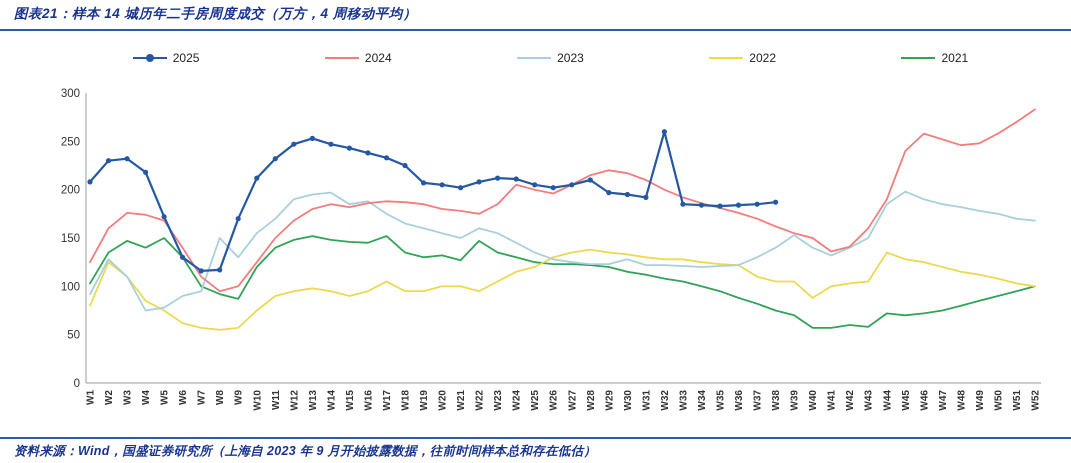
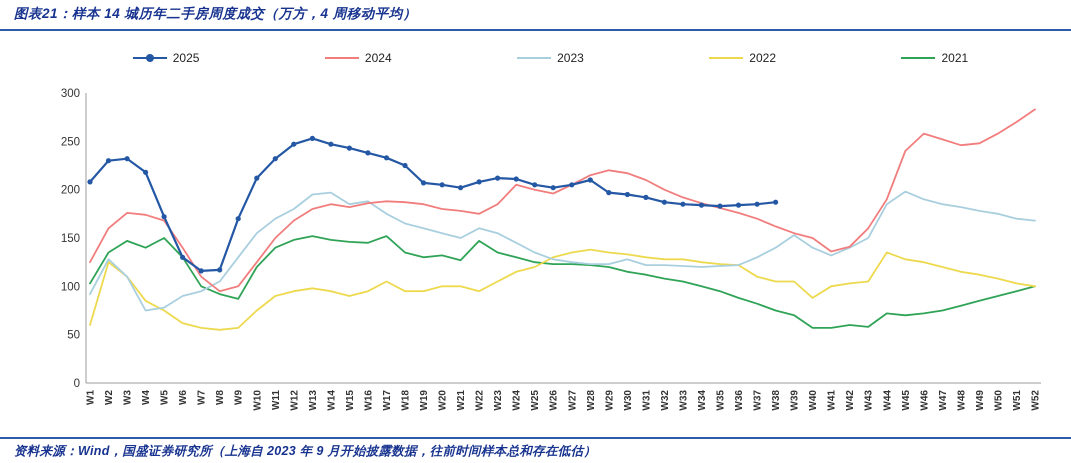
2022/W1: 80 -> 60
2023/W8: 150 -> 100
2023/W12: 190 -> 180
2025/W32: 260 -> 190
